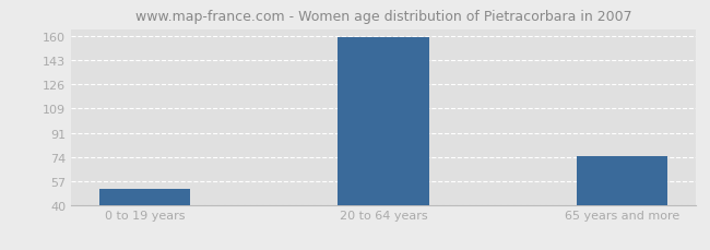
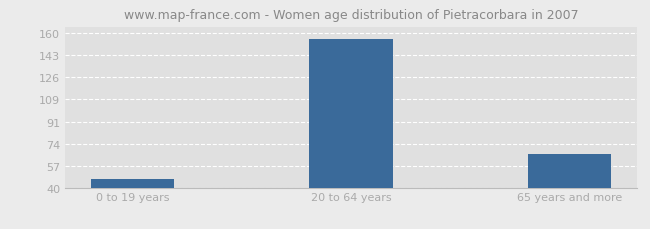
0 to 19 years: 51 -> 47
20 to 64 years: 159 -> 155
65 years and more: 75 -> 66
